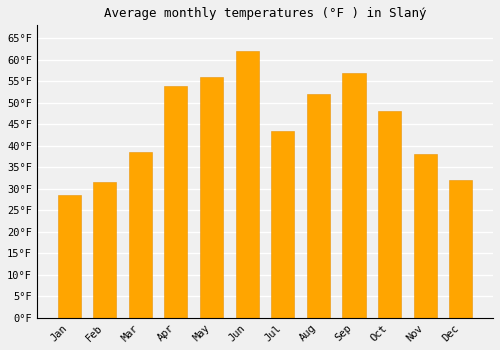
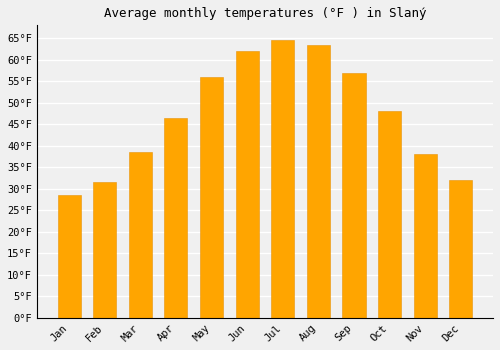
Apr: 54.0°F -> 46.5°F
Jul: 43.5°F -> 64.5°F
Aug: 52.0°F -> 63.5°F
